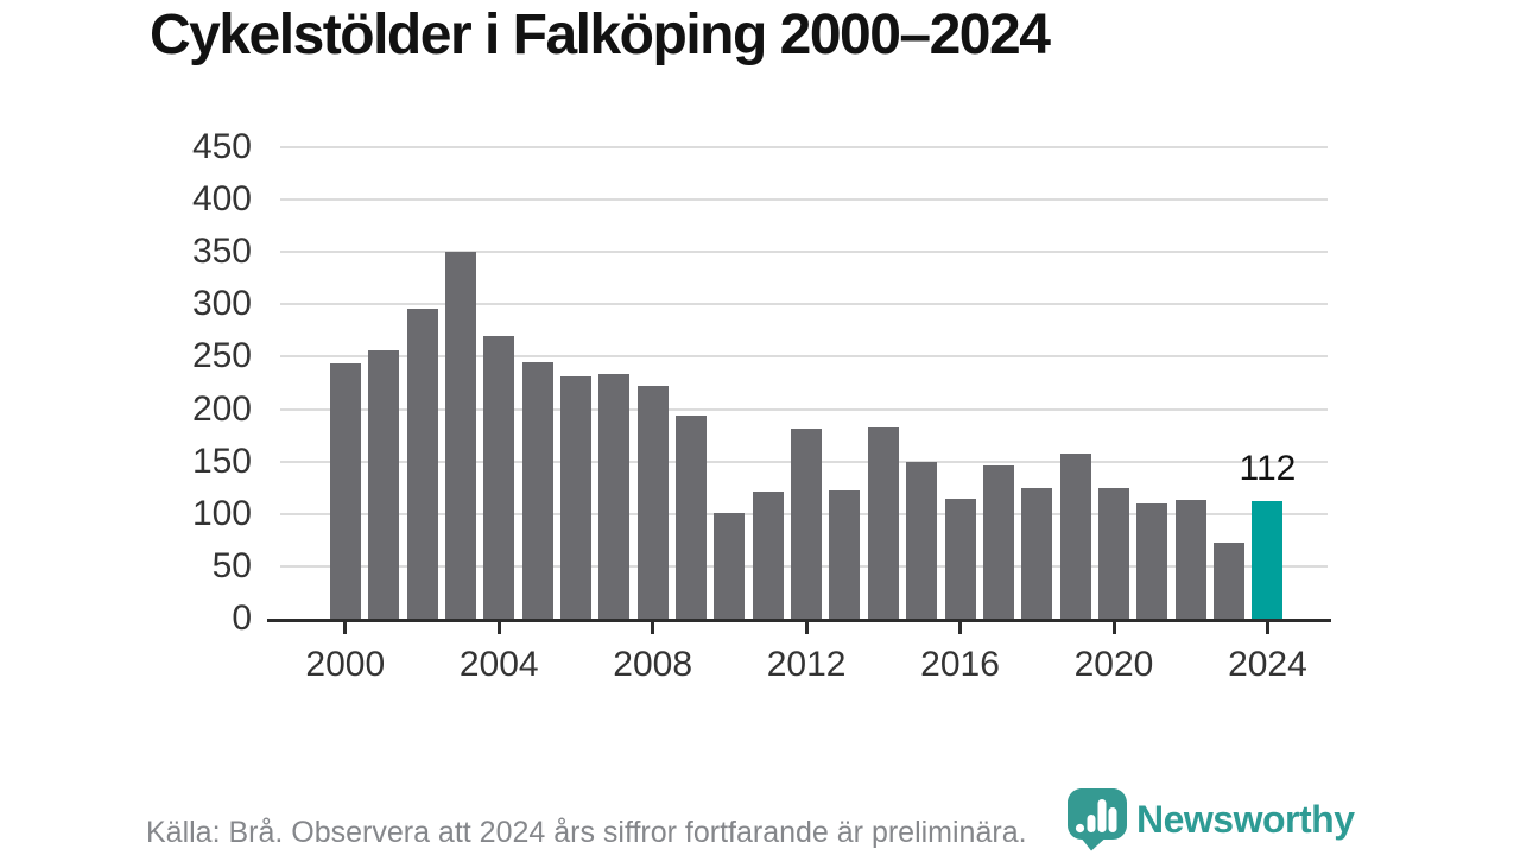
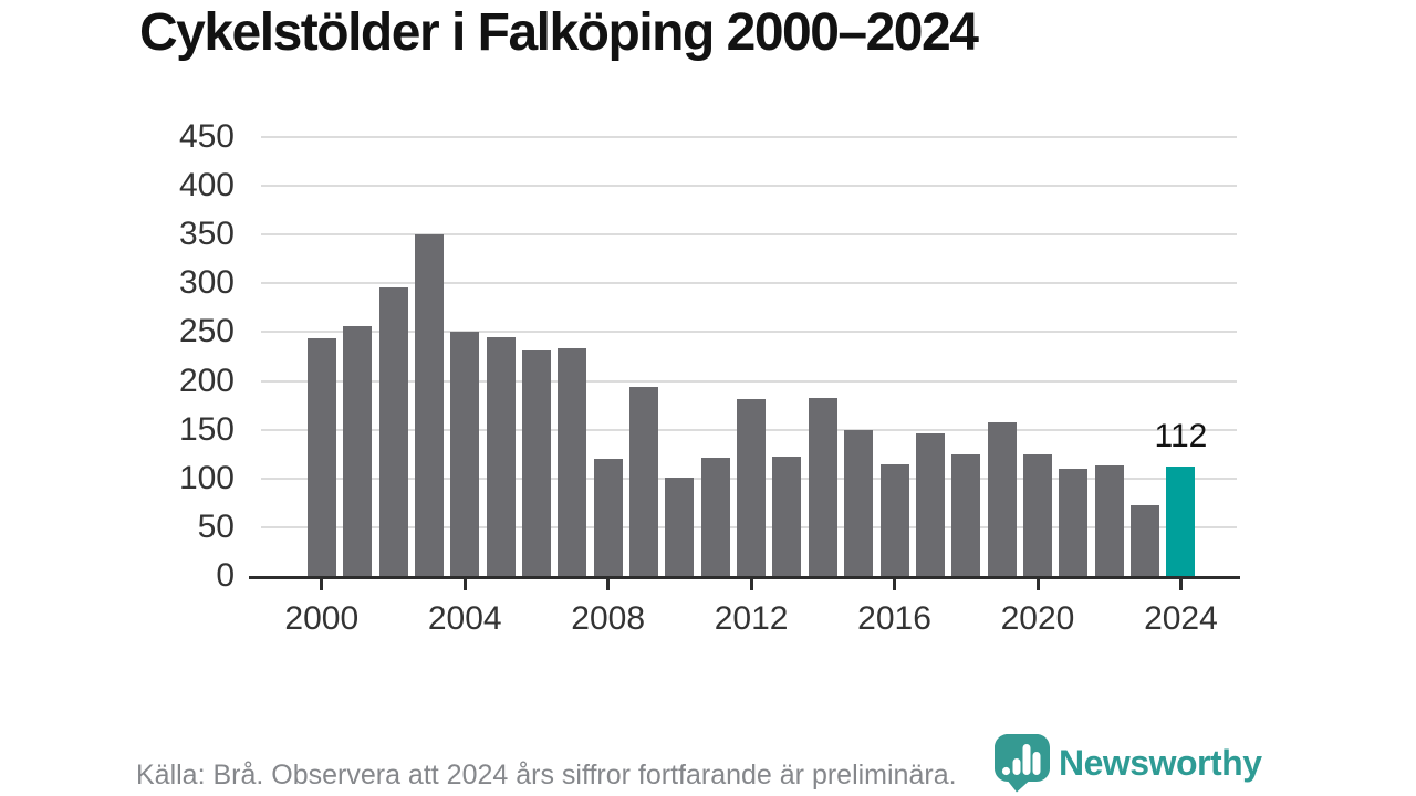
2004: 270 -> 250
2008: 220 -> 120
